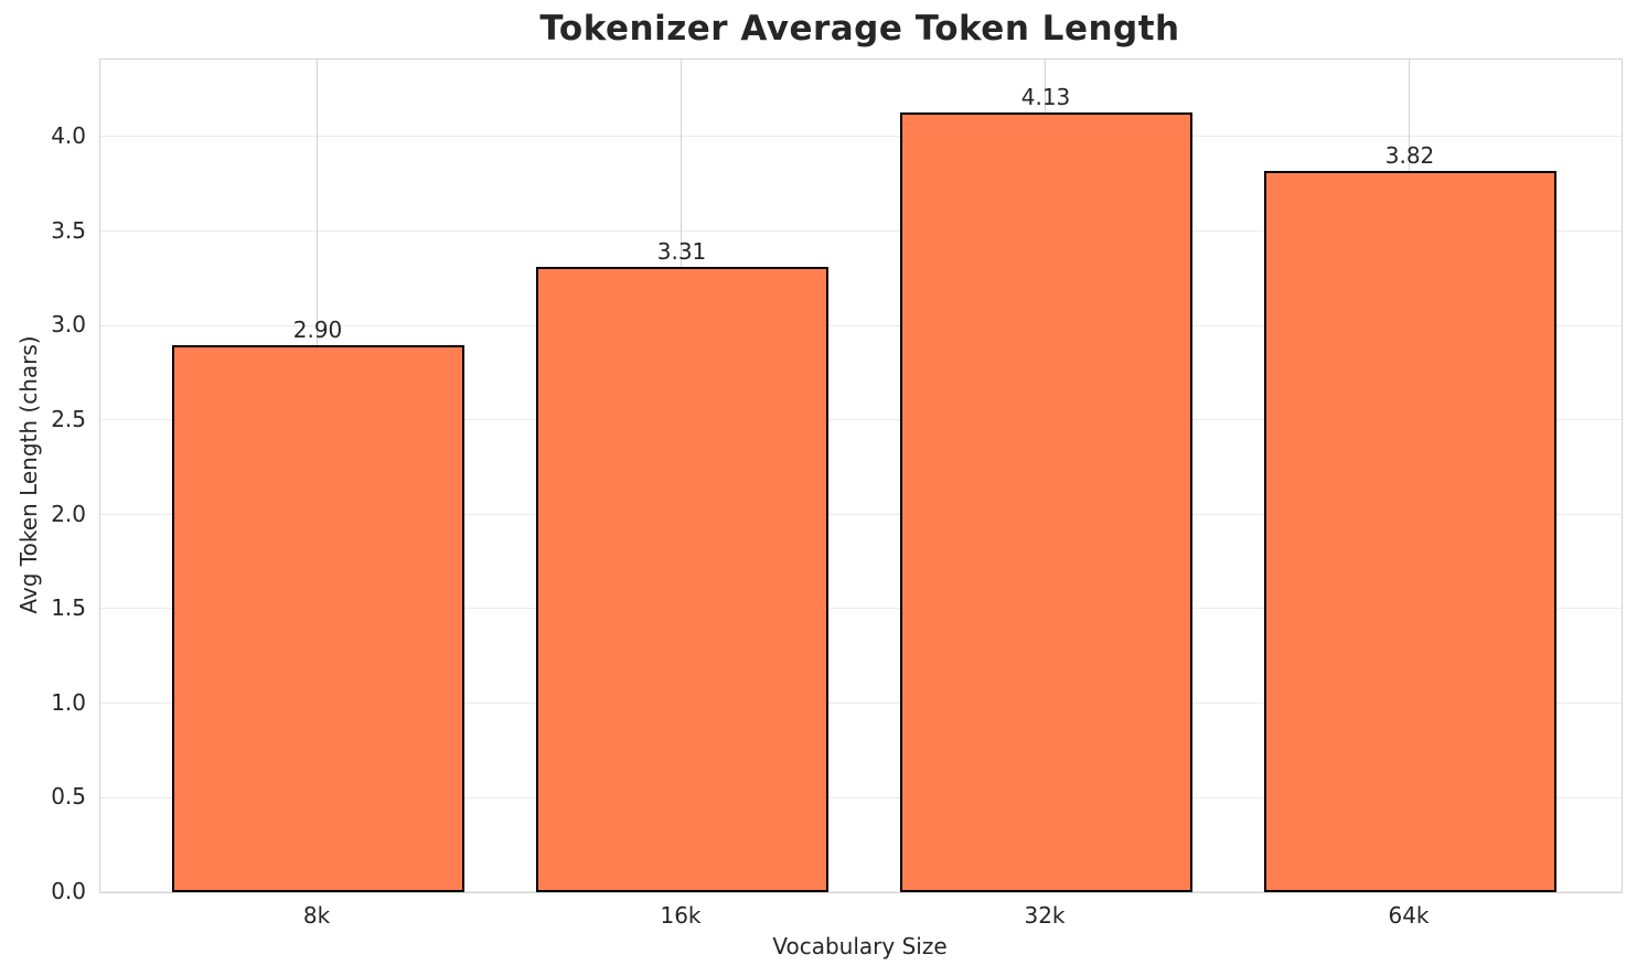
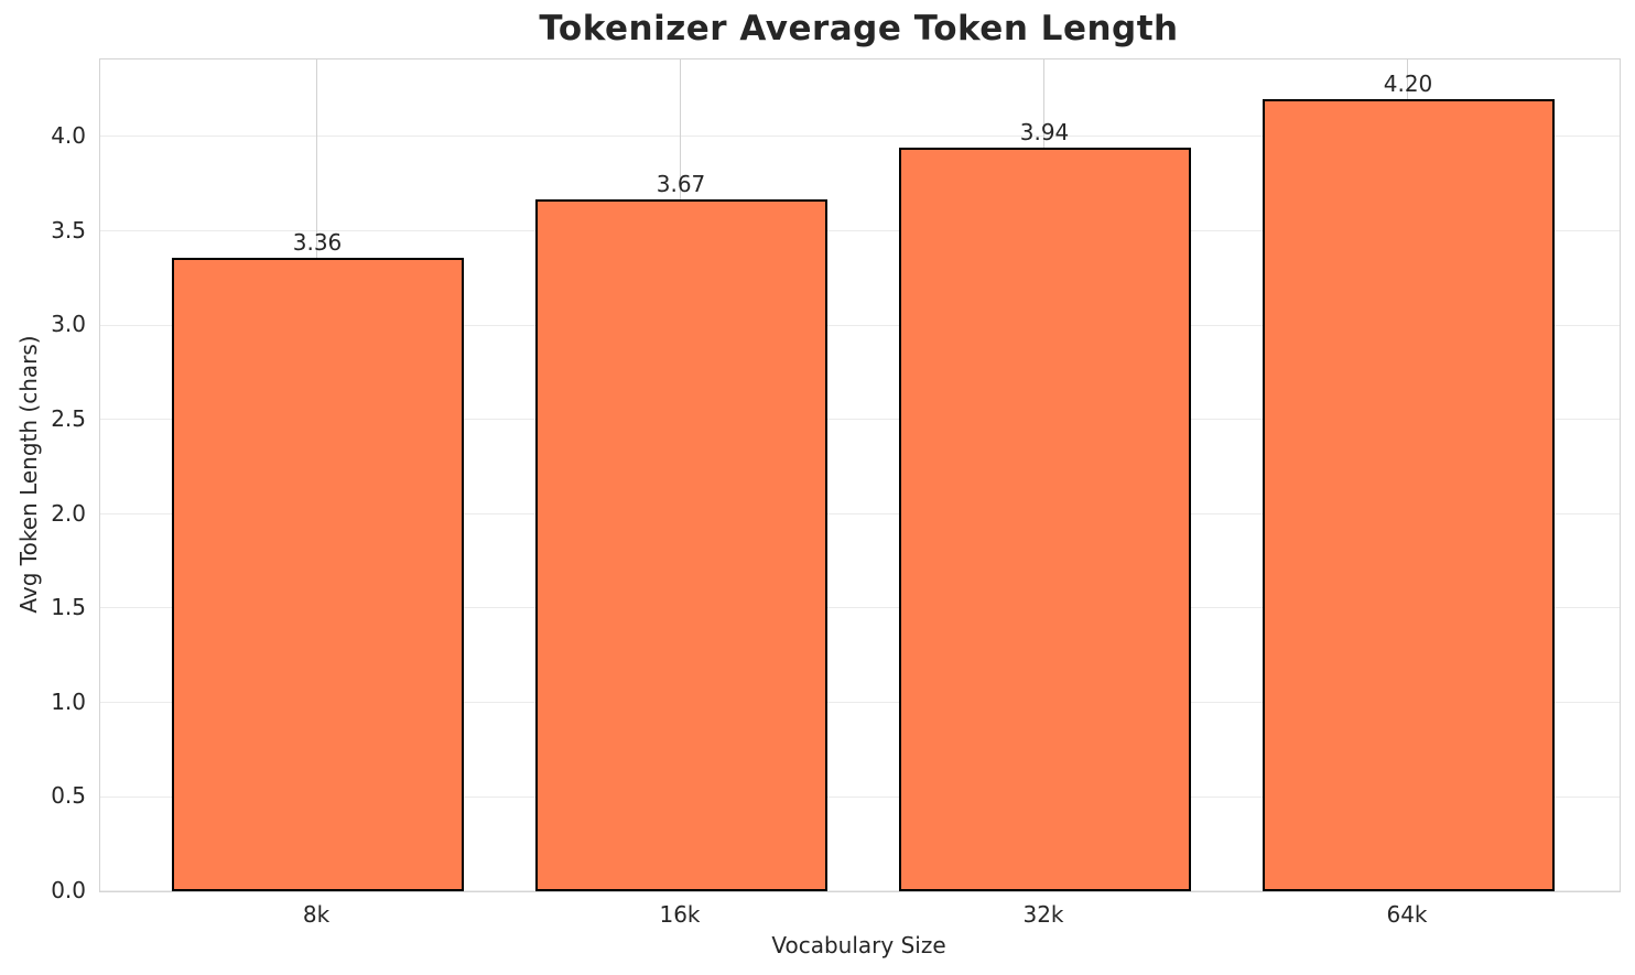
8k: 2.90 -> 3.36
16k: 3.31 -> 3.67
32k: 4.13 -> 3.94
64k: 3.82 -> 4.20
